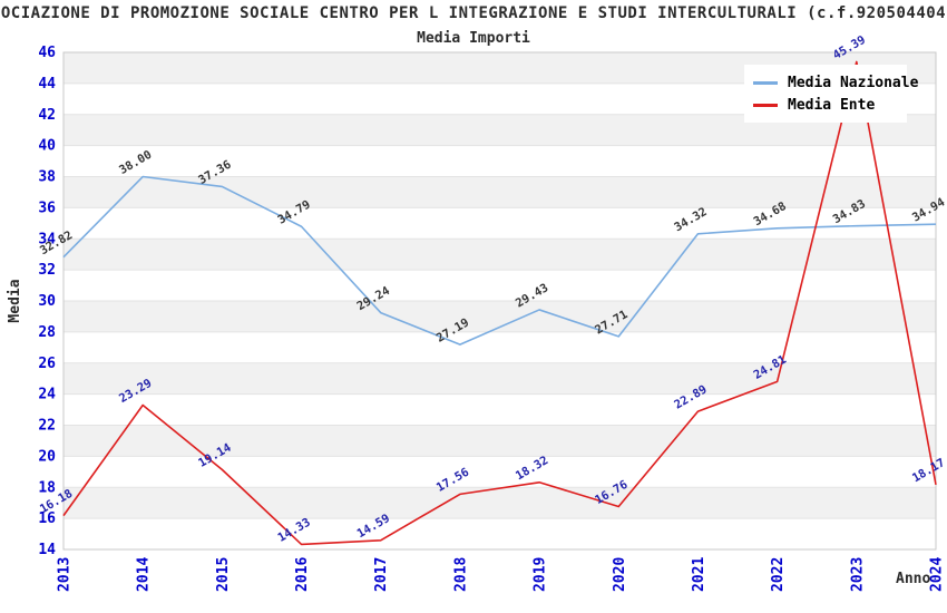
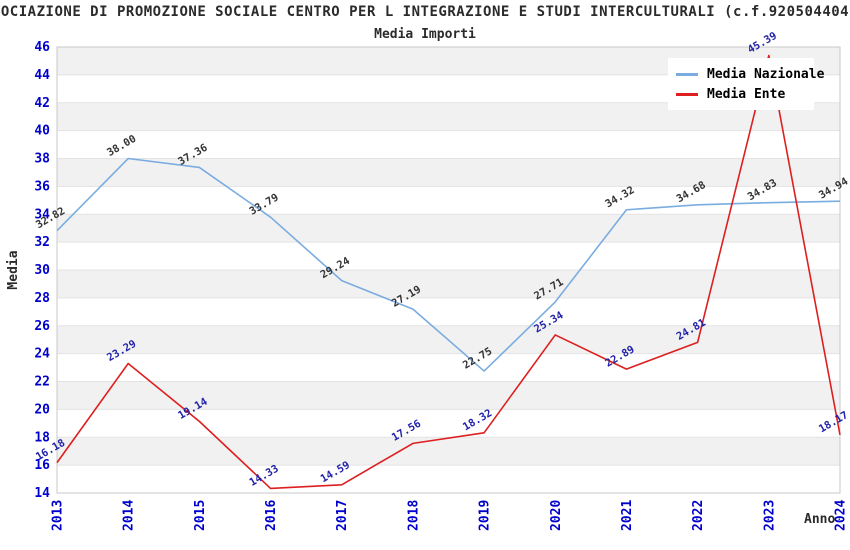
Media Nazionale/2016: 34.79 -> 33.79
Media Nazionale/2019: 29.43 -> 22.75
Media Ente/2020: 16.76 -> 25.34
